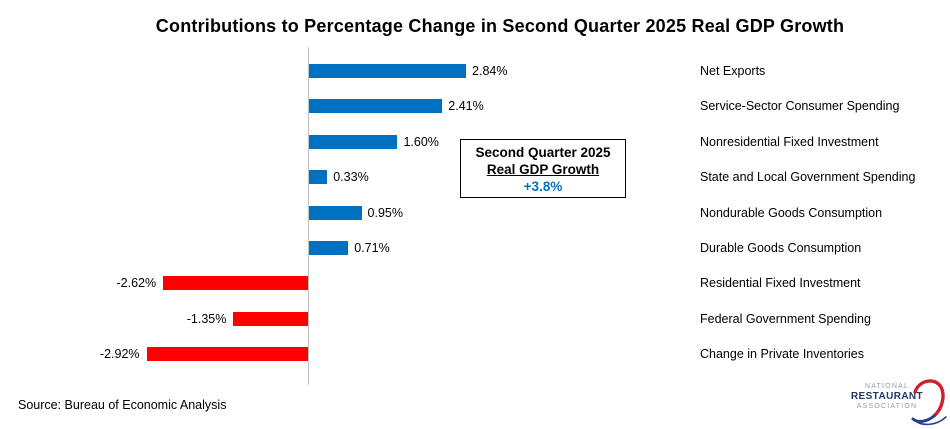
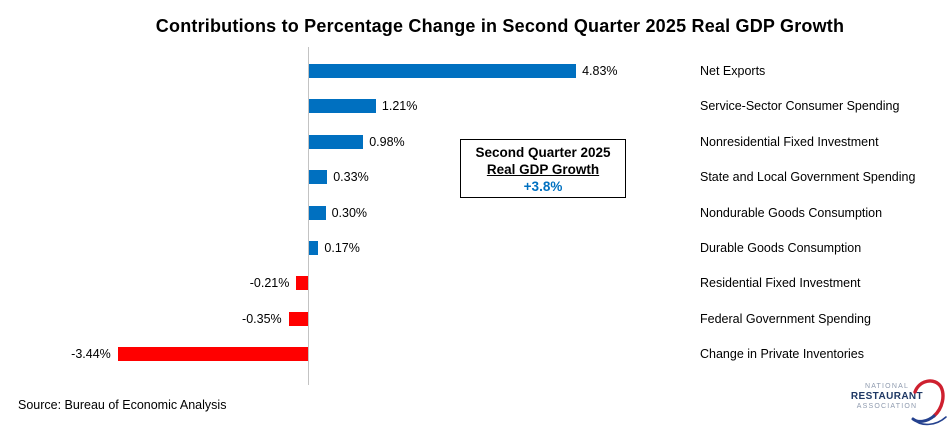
Net Exports: 2.84% -> 4.83%
Service-Sector Consumer Spending: 2.41% -> 1.21%
Nonresidential Fixed Investment: 1.60% -> 0.98%
Nondurable Goods Consumption: 0.95% -> 0.30%
Durable Goods Consumption: 0.71% -> 0.17%
Residential Fixed Investment: -2.62% -> -0.21%
Federal Government Spending: -1.35% -> -0.35%
Change in Private Inventories: -2.92% -> -3.44%
